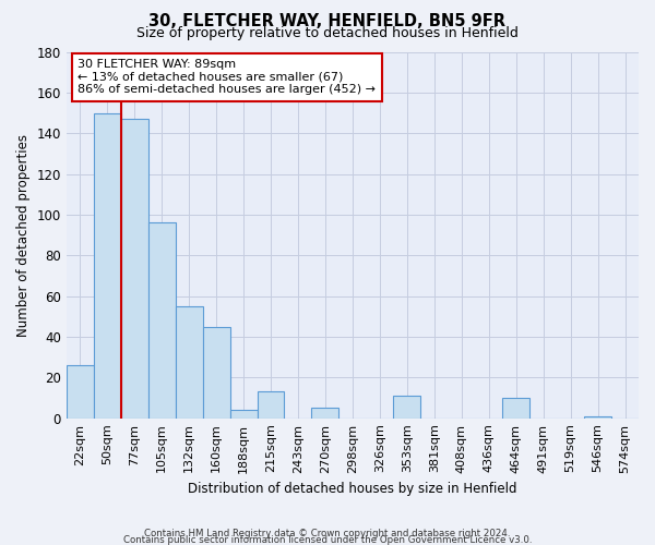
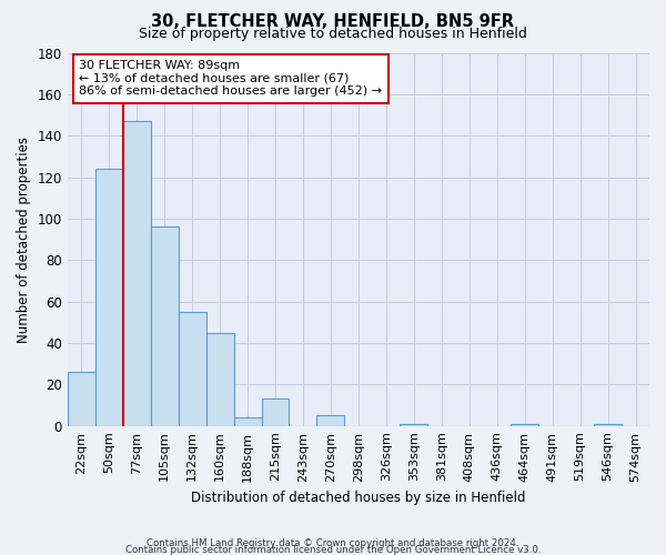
50sqm: 150 -> 124
353sqm: 11 -> 1
464sqm: 10 -> 1
